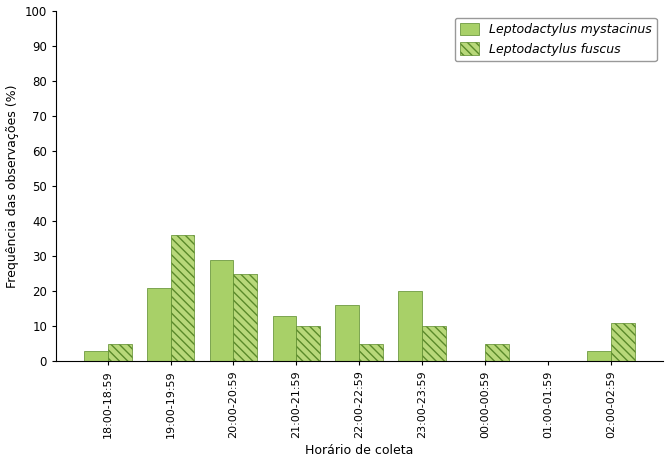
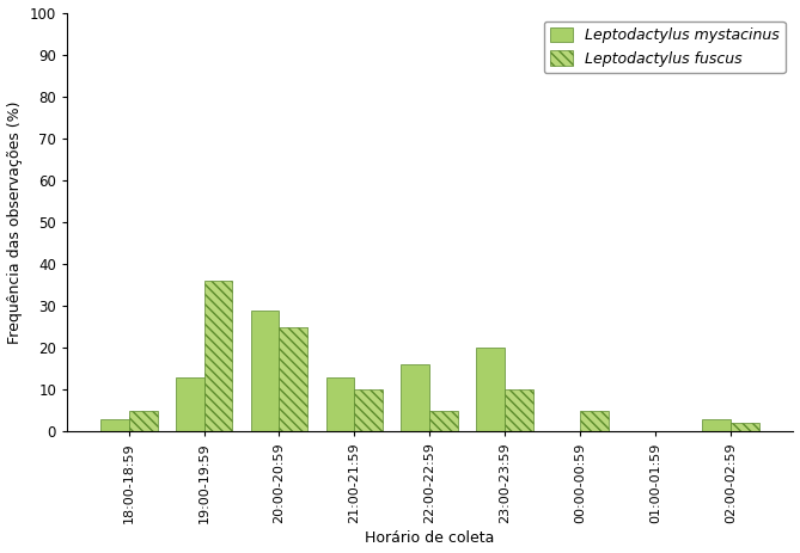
Leptodactylus mystacinus/19:00-19:59: 21 -> 13
Leptodactylus fuscus/02:00-02:59: 11 -> 2
